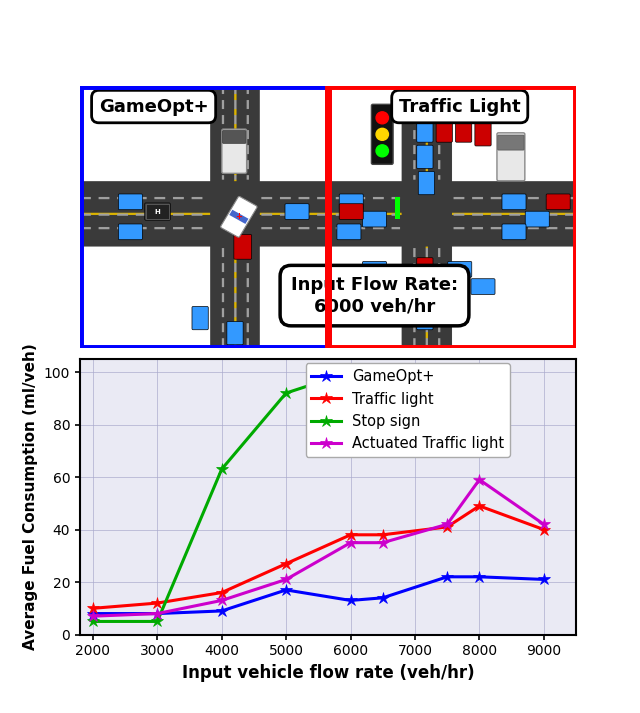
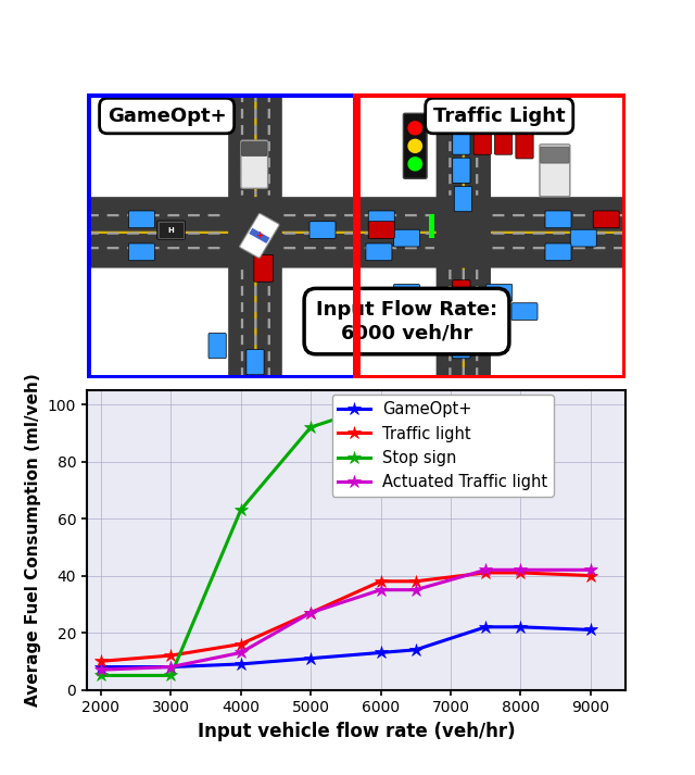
GameOpt+/5000: 17 -> 11
Actuated Traffic light/5000: 21 -> 27
Traffic light/8000: 49 -> 41
Actuated Traffic light/8000: 59 -> 42
